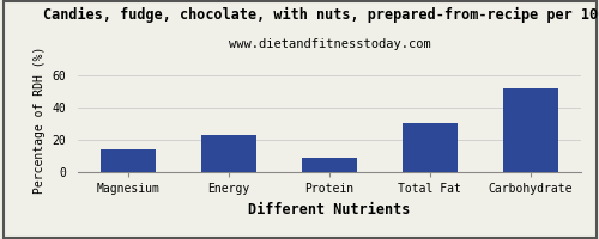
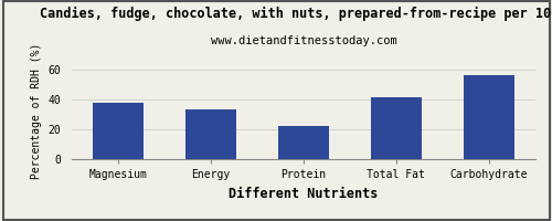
Magnesium: 14 -> 38
Energy: 23 -> 33
Protein: 9 -> 22
Total Fat: 30 -> 41
Carbohydrate: 52 -> 56
